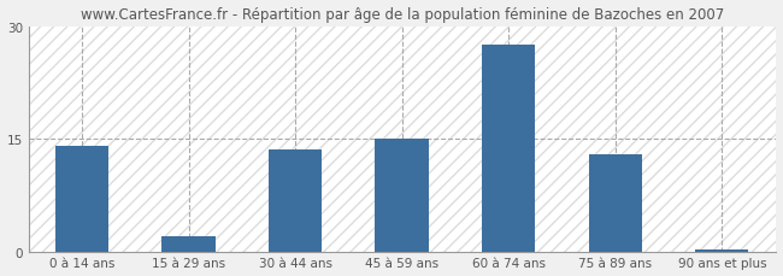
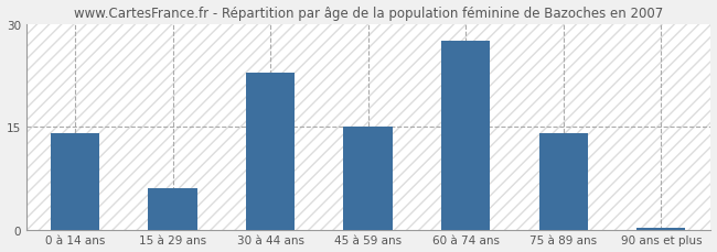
15 à 29 ans: 2.0 -> 6.0
30 à 44 ans: 13.5 -> 22.8
75 à 89 ans: 13.0 -> 14.0
